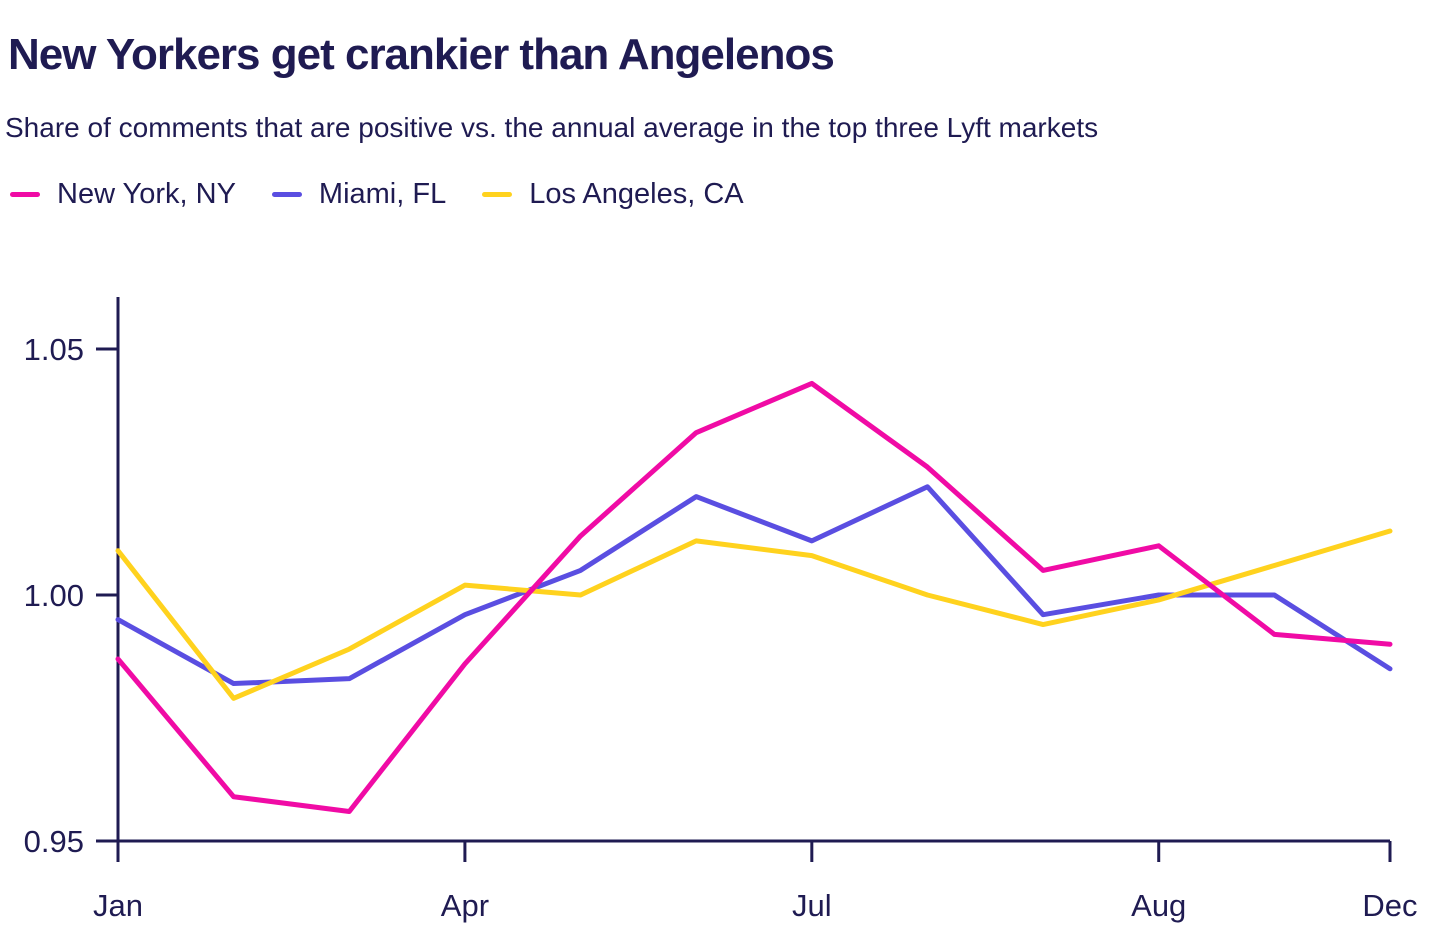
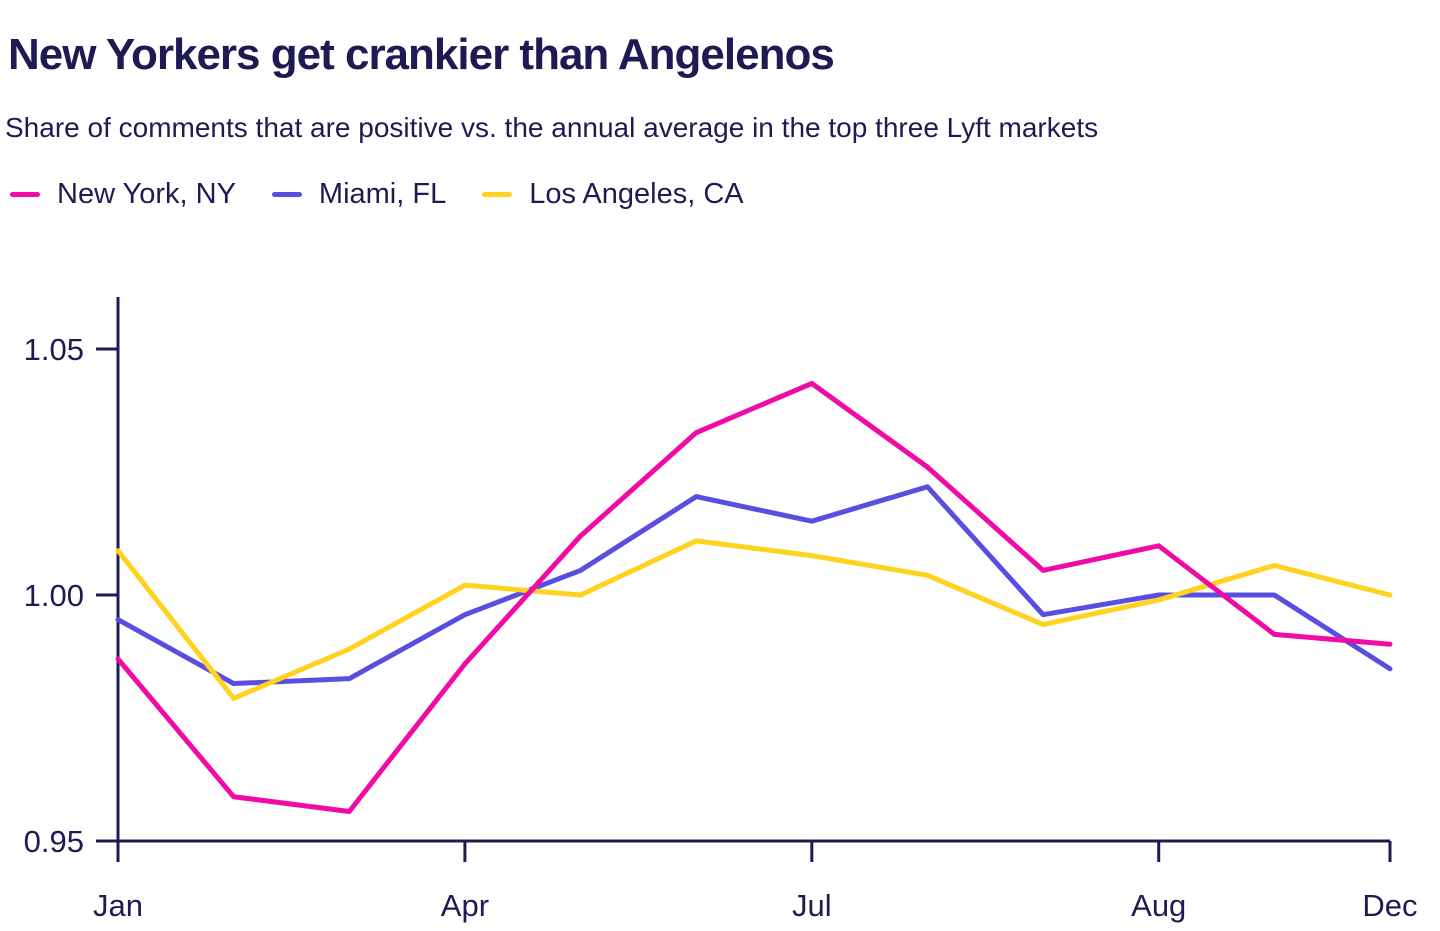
Miami, FL/Jul: 1.011 -> 1.015
Los Angeles, CA/Aug: 1.000 -> 1.004
Los Angeles, CA/Dec: 1.013 -> 1.000
